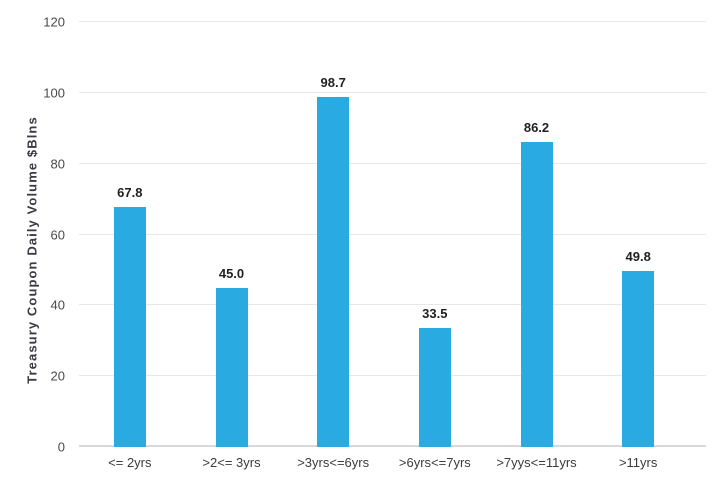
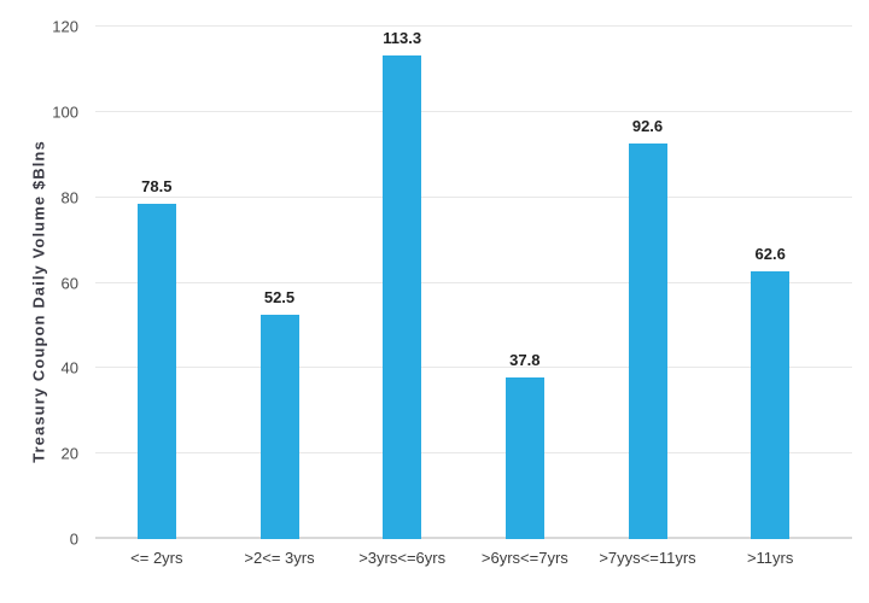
<= 2yrs: 67.8 -> 78.5
>2<= 3yrs: 45.0 -> 52.5
>3yrs<=6yrs: 98.7 -> 113.3
>6yrs<=7yrs: 33.5 -> 37.8
>7yys<=11yrs: 86.2 -> 92.6
>11yrs: 49.8 -> 62.6
